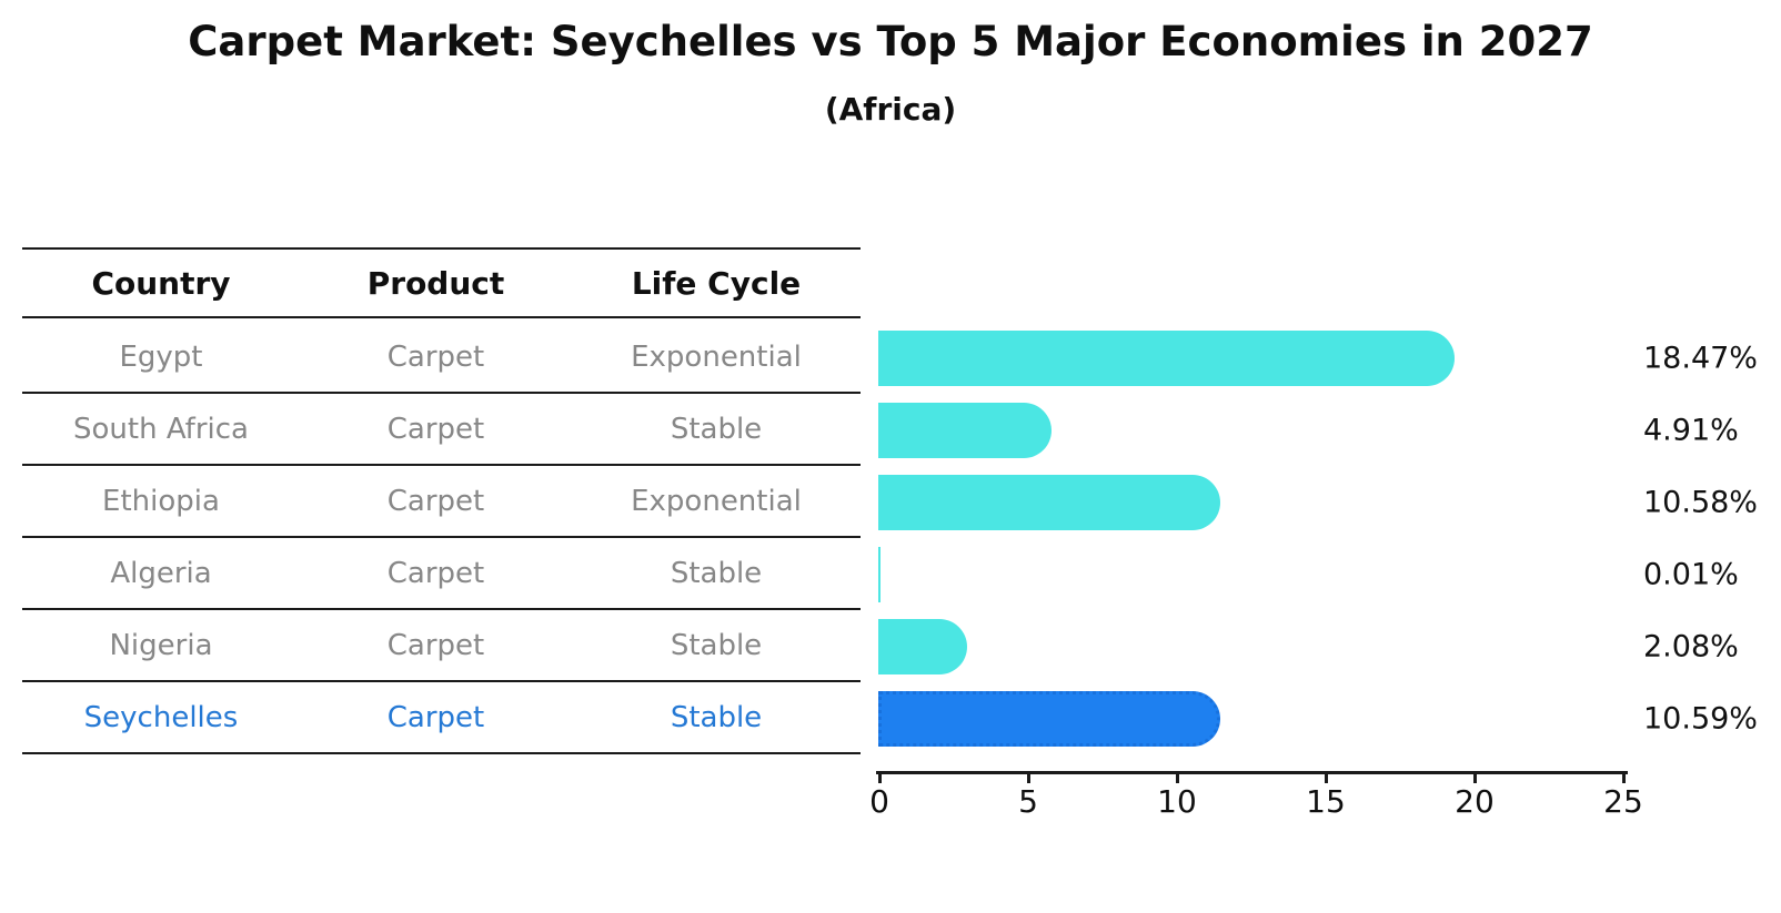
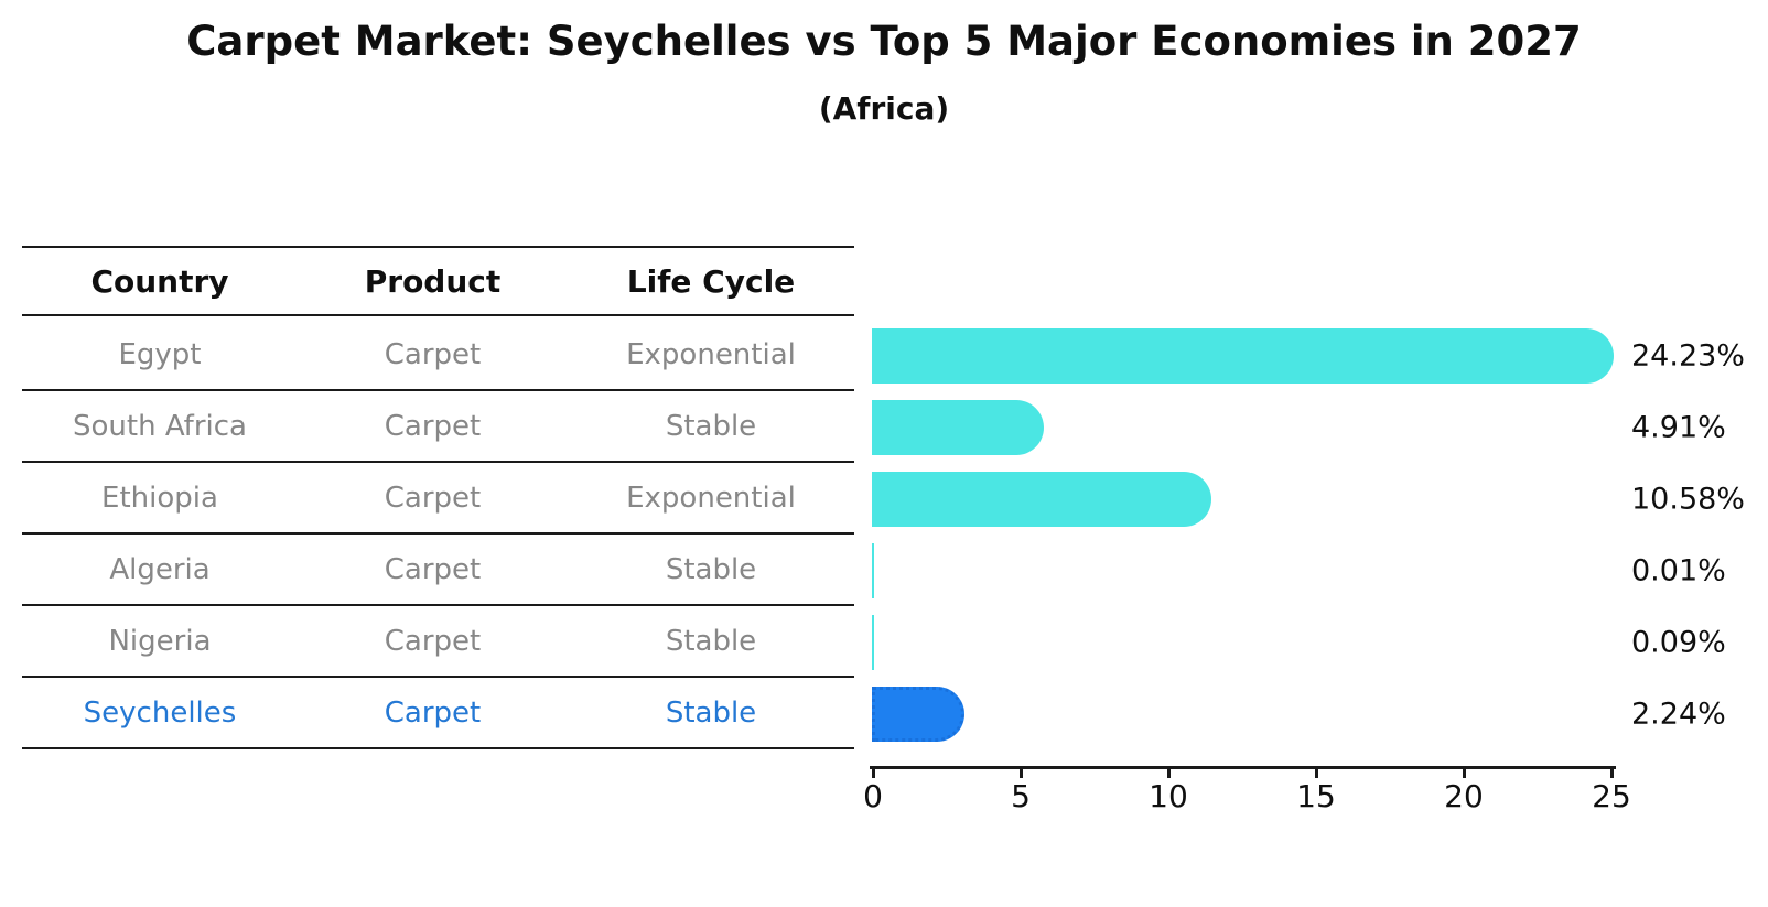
Egypt: 18.47% -> 24.23%
Nigeria: 2.08% -> 0.09%
Seychelles: 10.59% -> 2.24%
